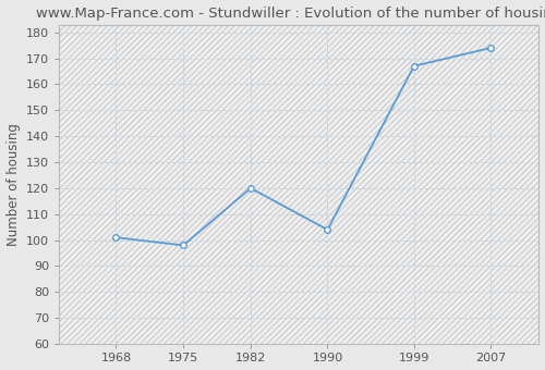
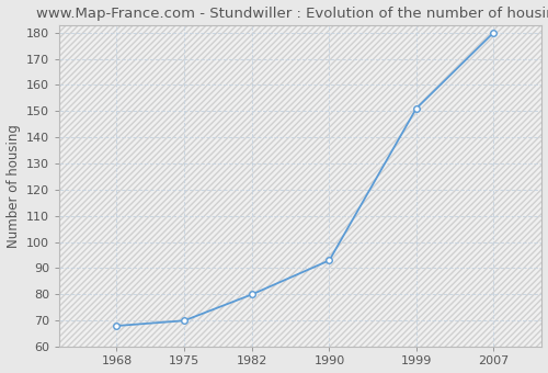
1968: 101 -> 68
1975: 98 -> 70
1982: 120 -> 80
1990: 104 -> 93
1999: 167 -> 151
2007: 174 -> 180
